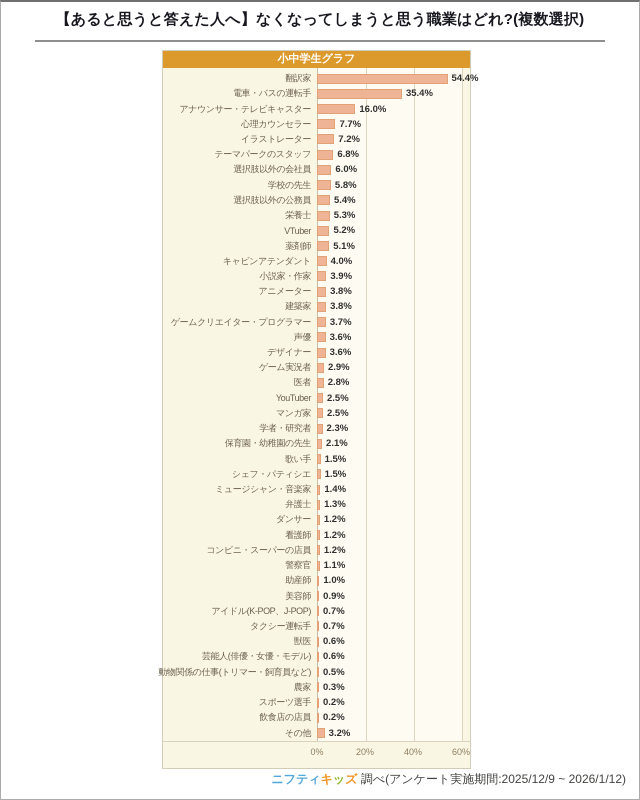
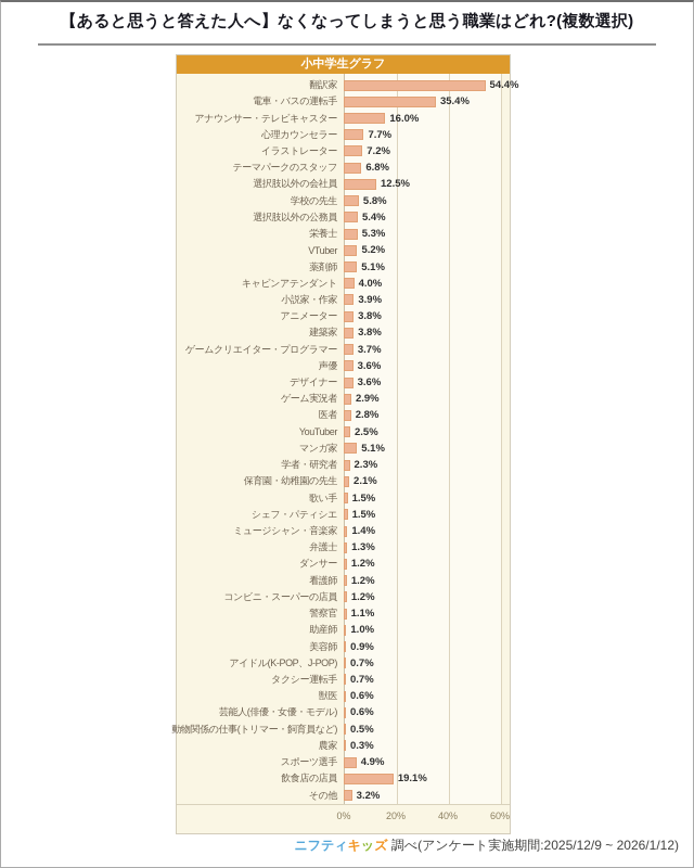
選択肢以外の会社員: 6.0% -> 12.5%
マンガ家: 2.5% -> 5.1%
スポーツ選手: 0.2% -> 4.9%
飲食店の店員: 0.2% -> 19.1%
